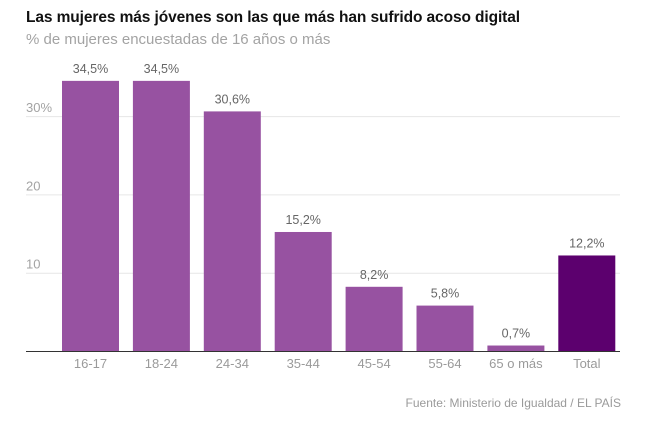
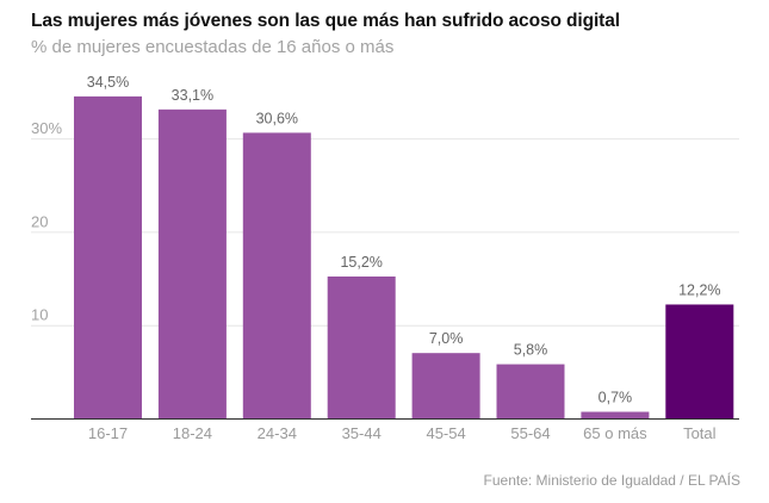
18-24: 34,5% -> 33,1%
45-54: 8,2% -> 7,0%
